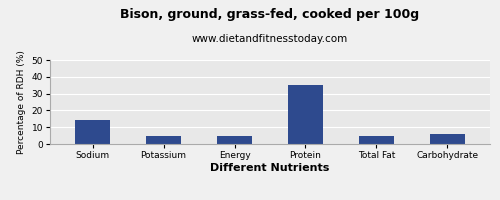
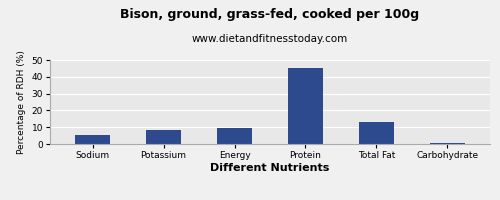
Sodium: 14 -> 6
Potassium: 5 -> 8
Energy: 5 -> 10
Protein: 35 -> 45
Total Fat: 5 -> 13
Carbohydrate: 6 -> 0
